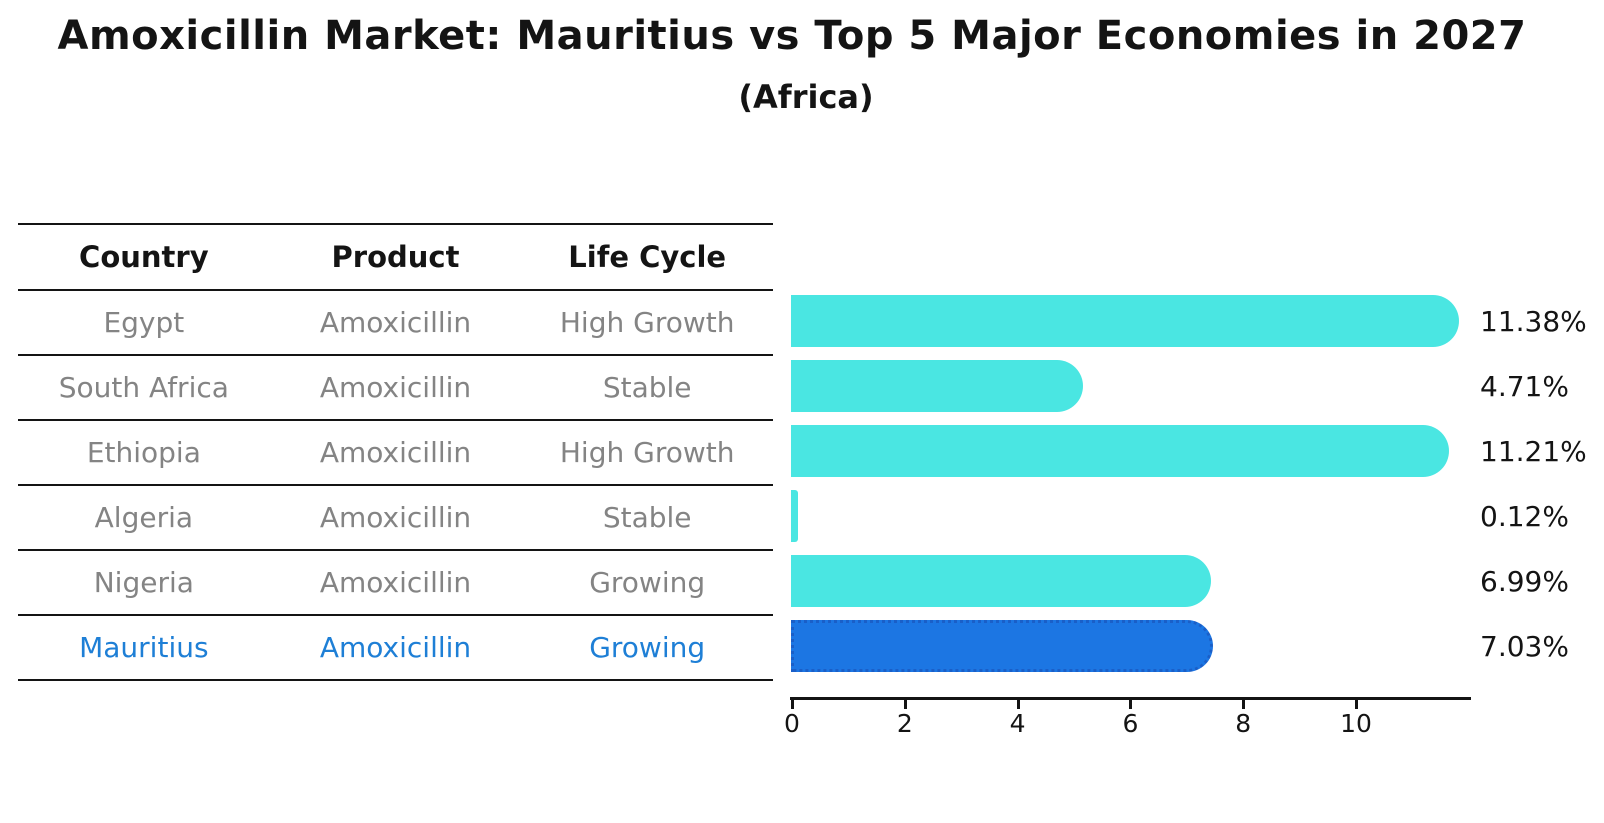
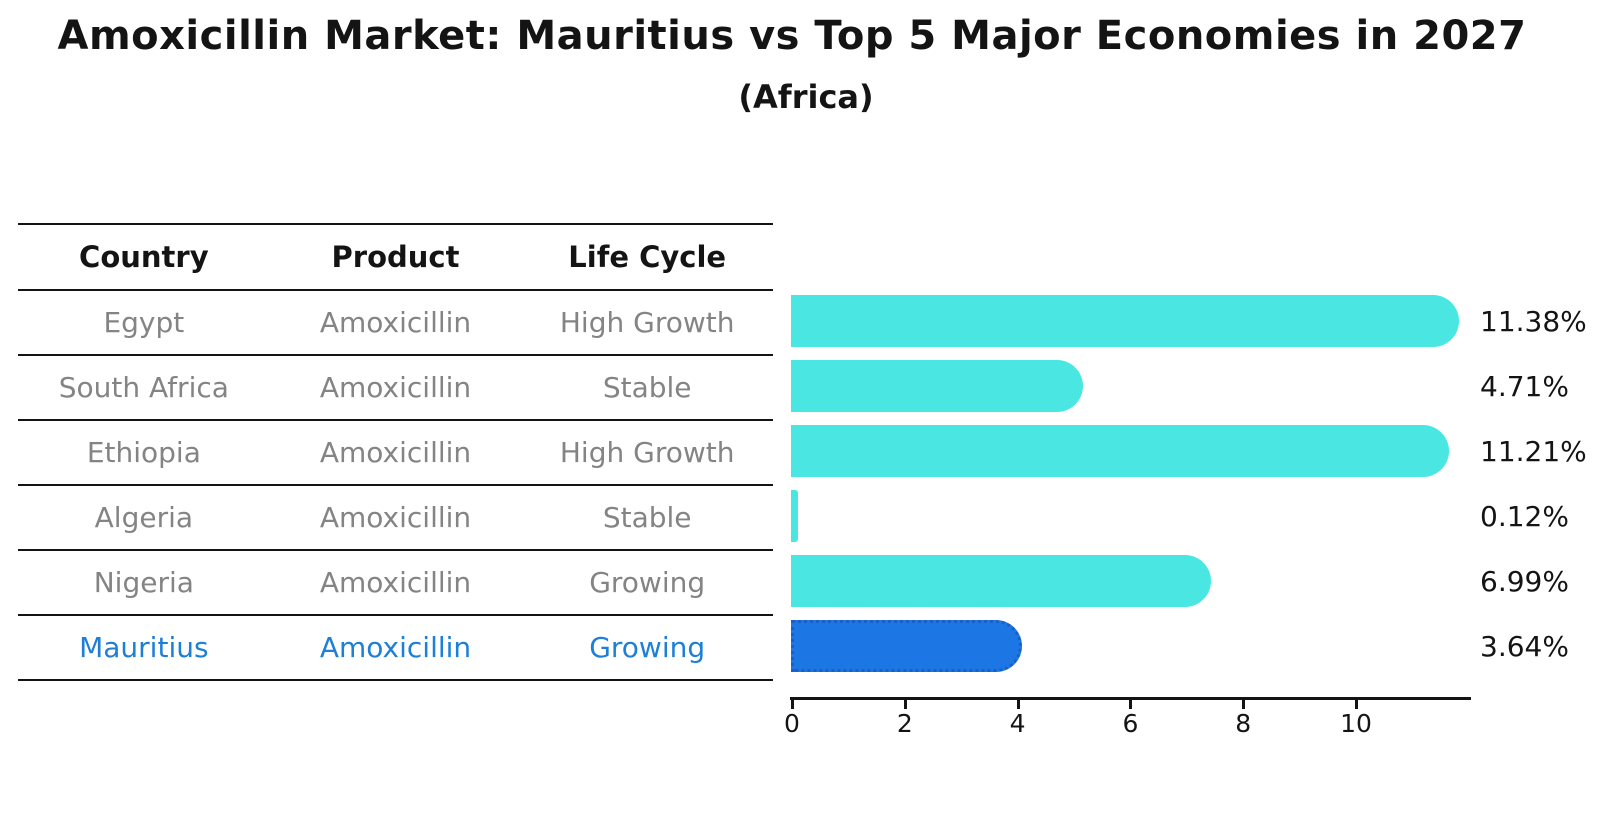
Mauritius: 7.03% -> 3.64%
